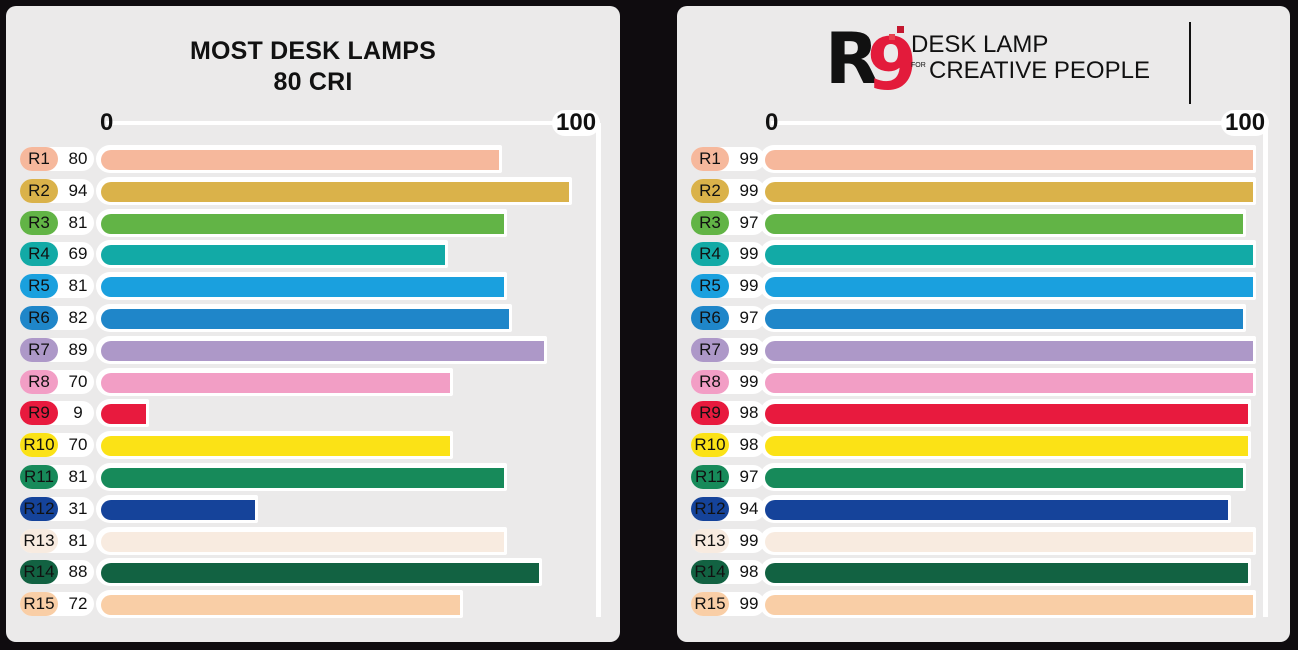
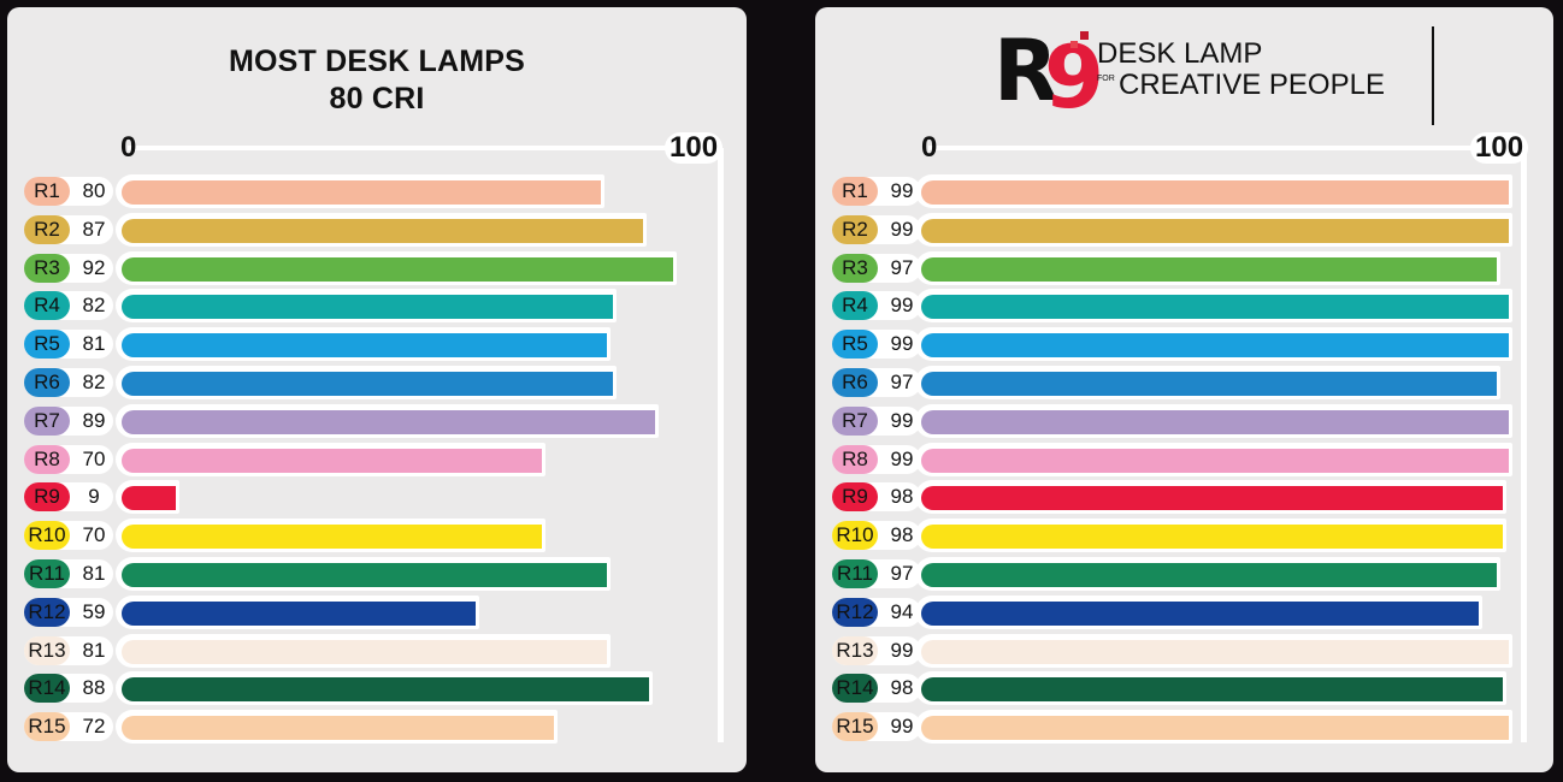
MOST DESK LAMPS 80 CRI/R2: 94 -> 87
MOST DESK LAMPS 80 CRI/R3: 81 -> 92
MOST DESK LAMPS 80 CRI/R4: 69 -> 82
MOST DESK LAMPS 80 CRI/R12: 31 -> 59
